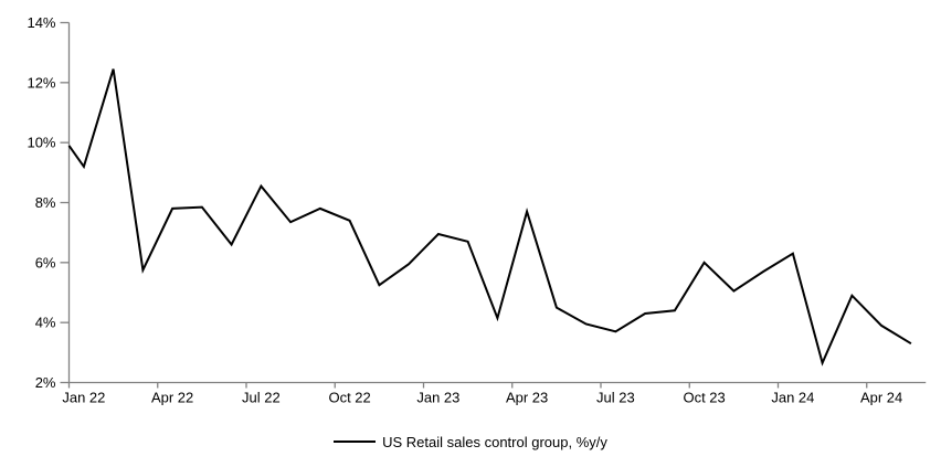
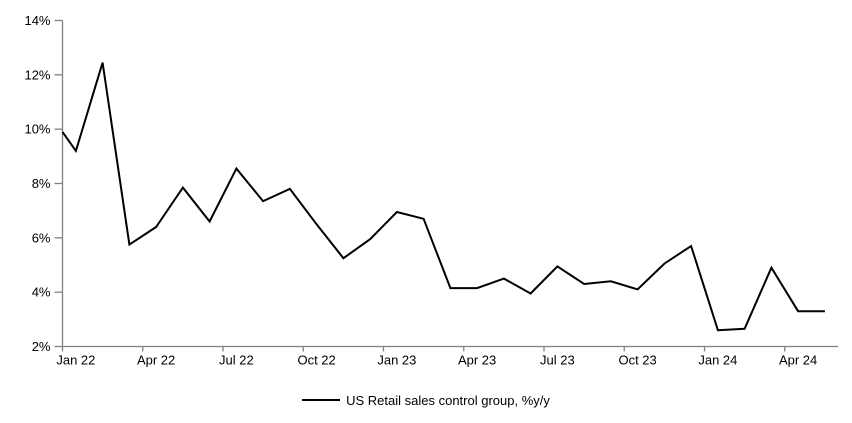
Apr 22: 7.8% -> 6.4%
Oct 22: 7.4% -> 6.5%
Apr 23: 7.7% -> 4.2%
Jul 23: 3.7% -> 5.0%
Oct 23: 6.0% -> 4.1%
Jan 24: 6.3% -> 2.6%
Apr 24: 3.9% -> 3.3%
